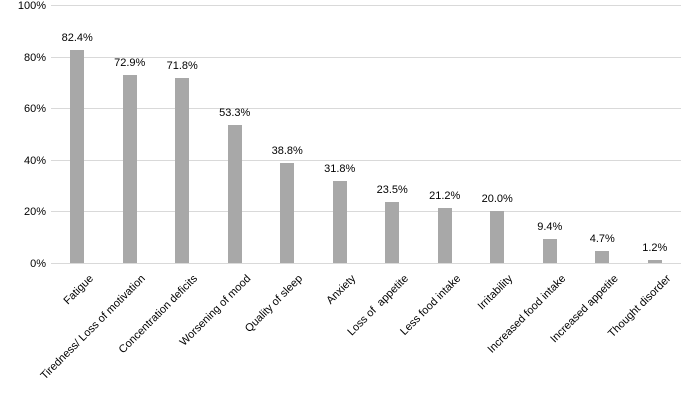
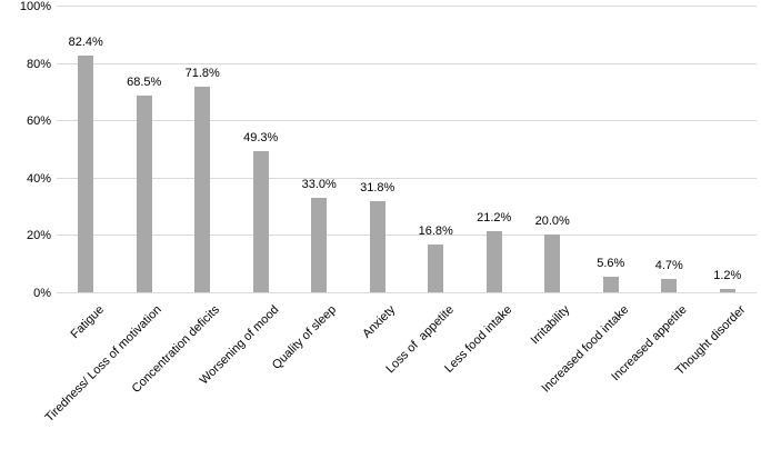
Tiredness/ Loss of motivation: 72.9% -> 68.5%
Worsening of mood: 53.3% -> 49.3%
Quality of sleep: 38.8% -> 33.0%
Loss of appetite: 23.5% -> 16.8%
Increased food intake: 9.4% -> 5.6%
